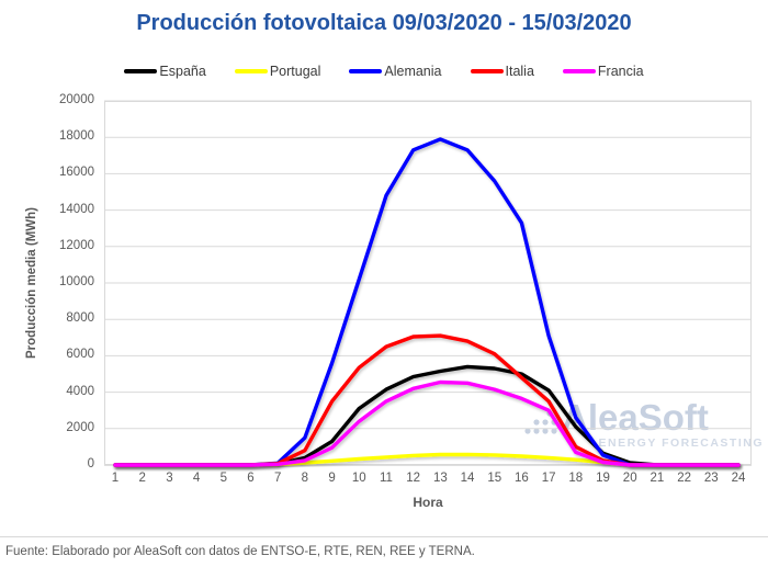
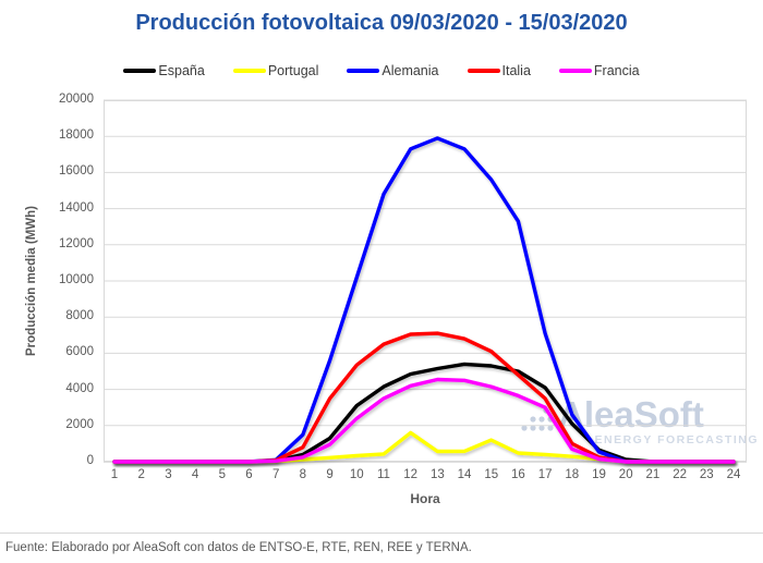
Portugal/12: 500 -> 1600
Portugal/15: 600 -> 1200
